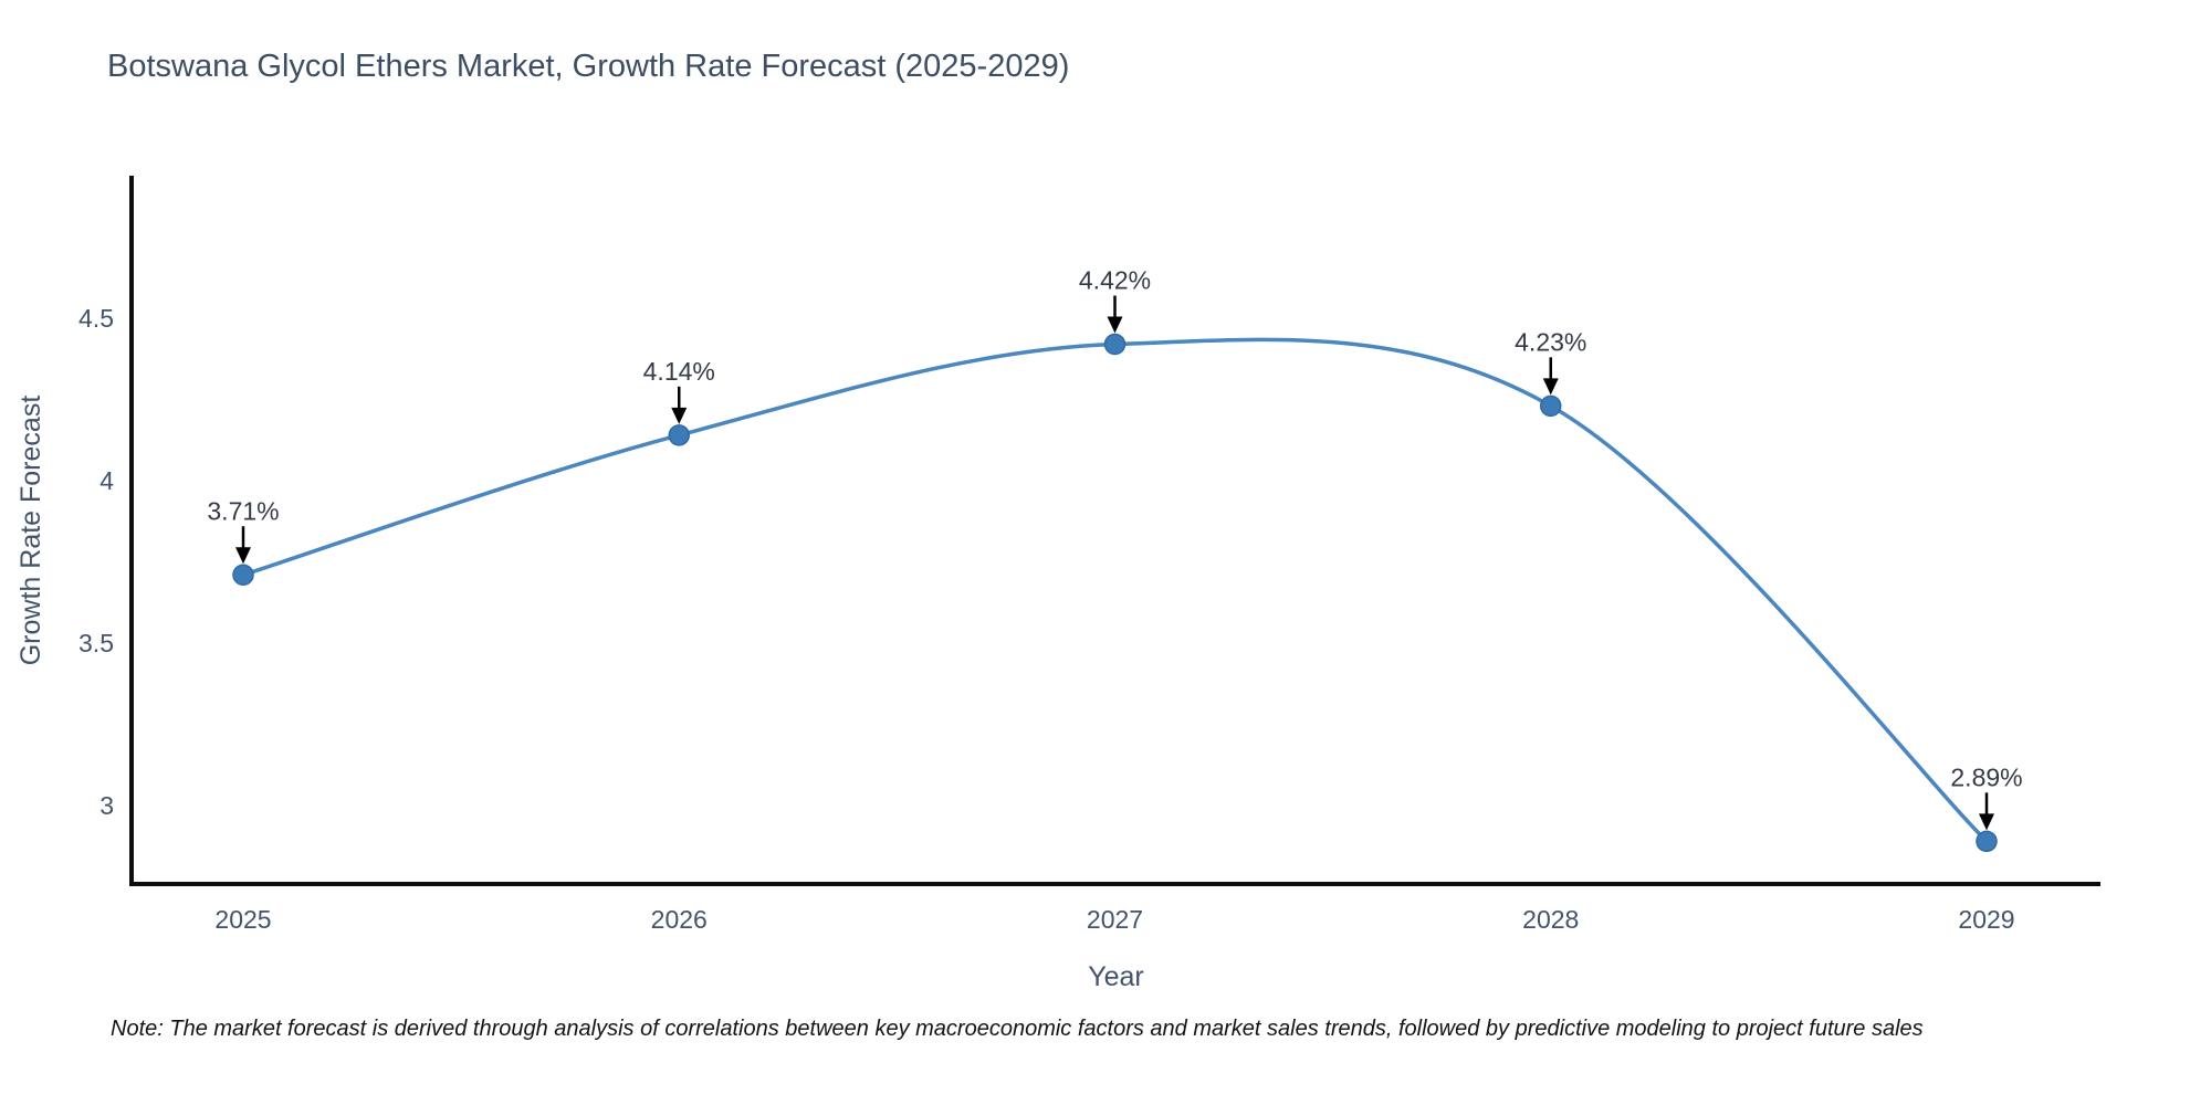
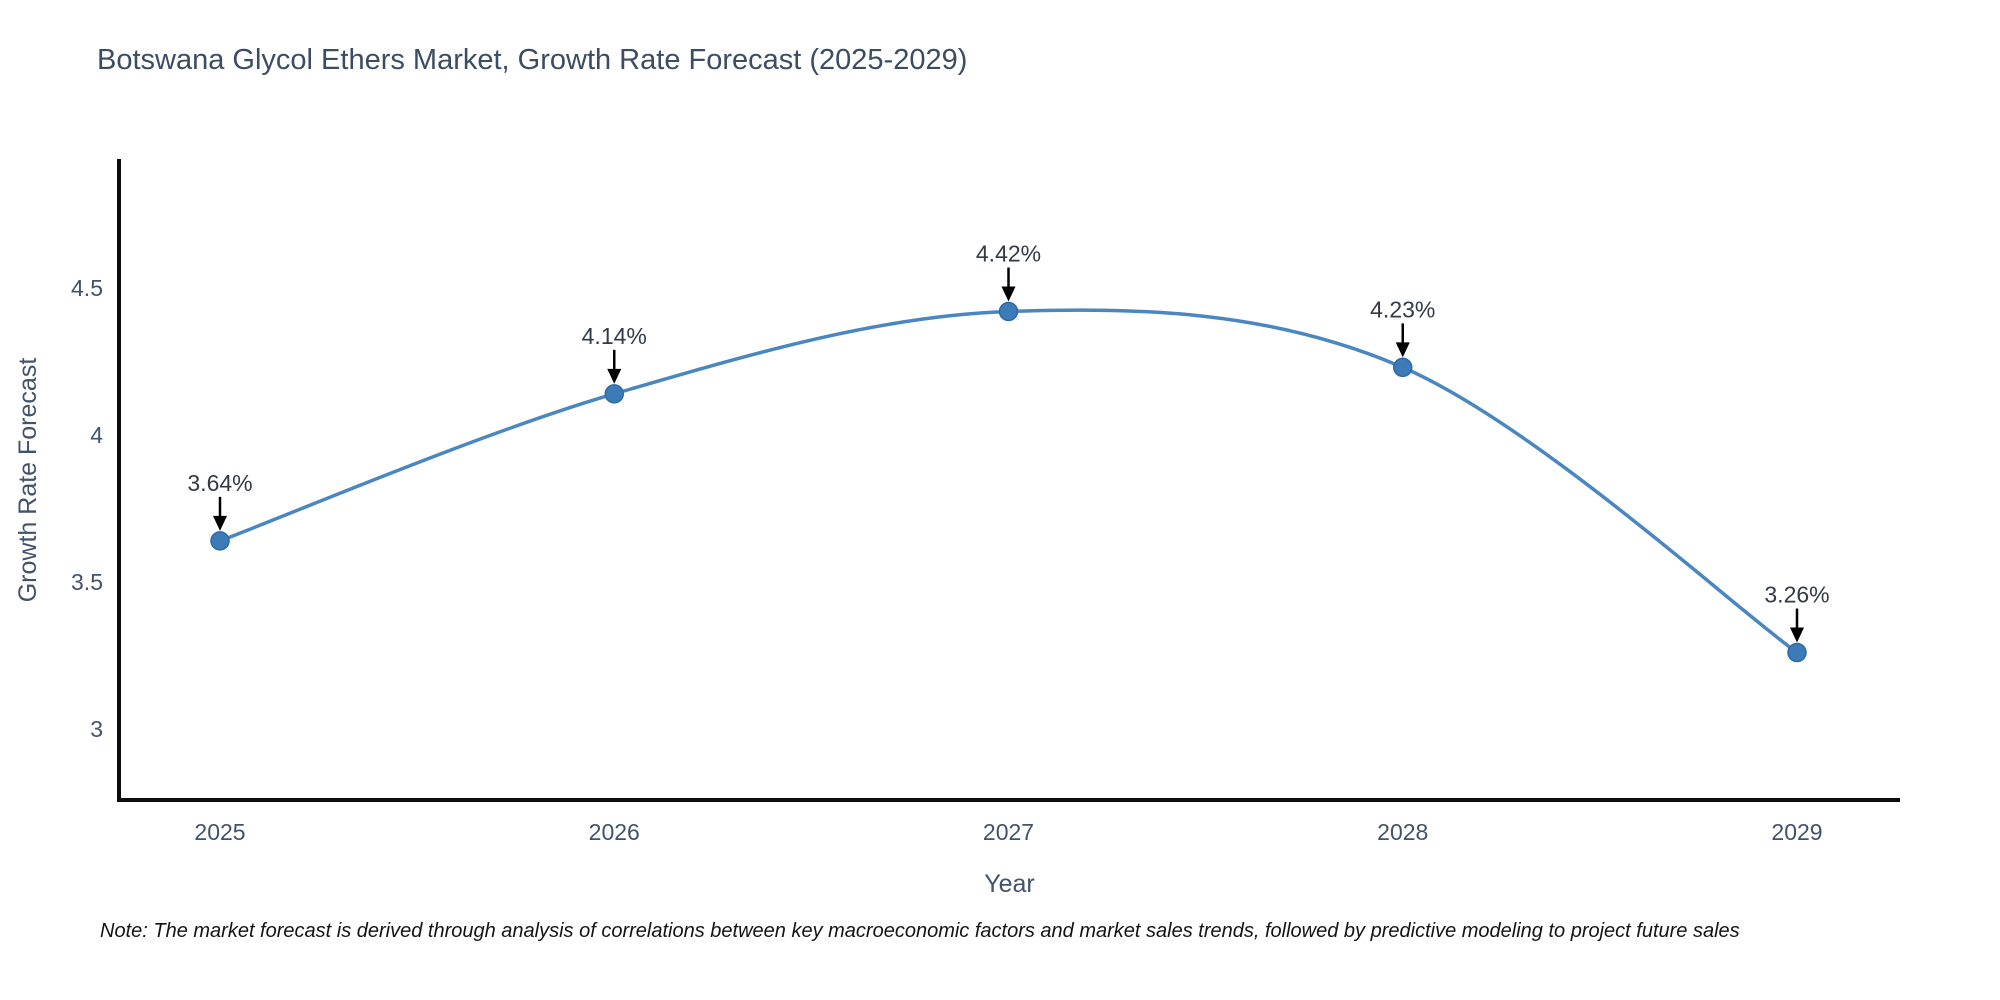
2025: 3.71% -> 3.64%
2029: 2.89% -> 3.26%
